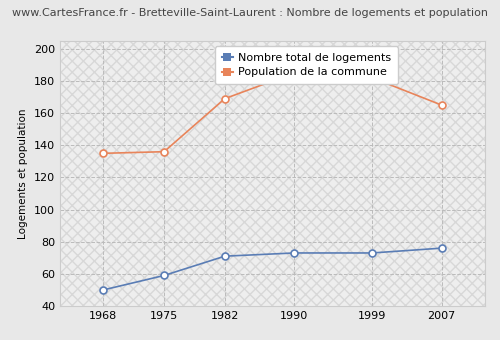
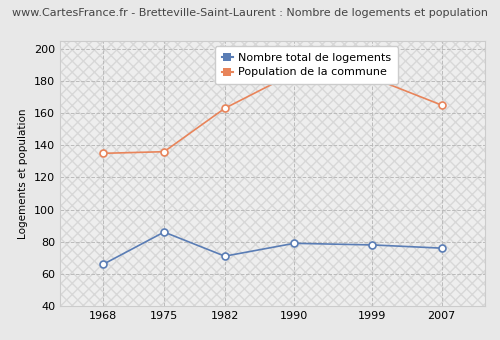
Nombre total de logements/1968: 50 -> 66
Nombre total de logements/1975: 59 -> 86
Population de la commune/1982: 169 -> 163
Nombre total de logements/1990: 73 -> 79
Nombre total de logements/1999: 73 -> 78
